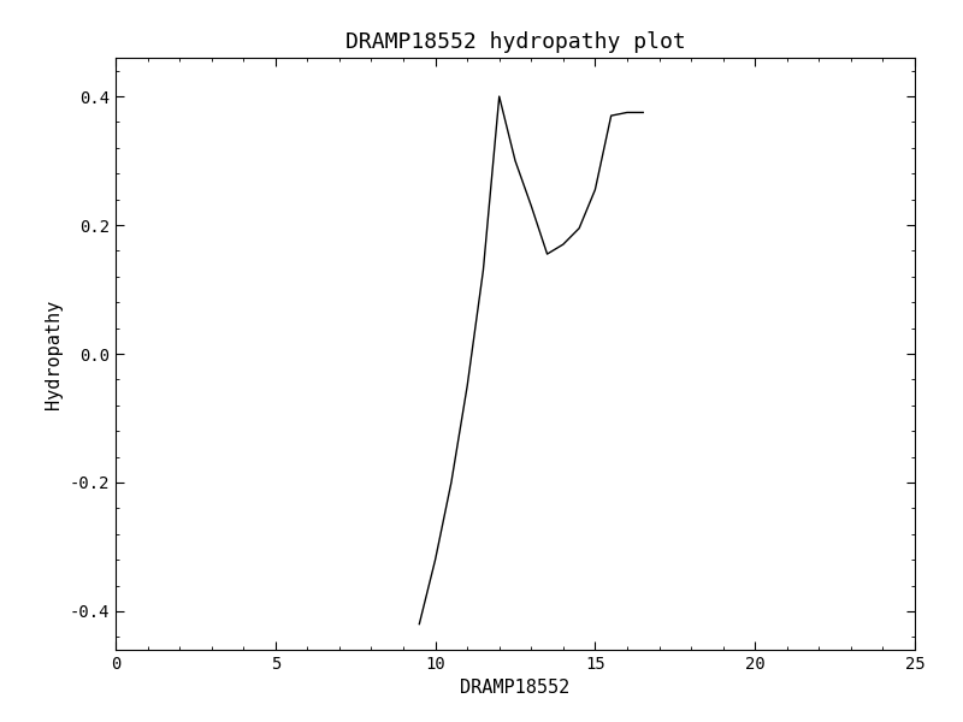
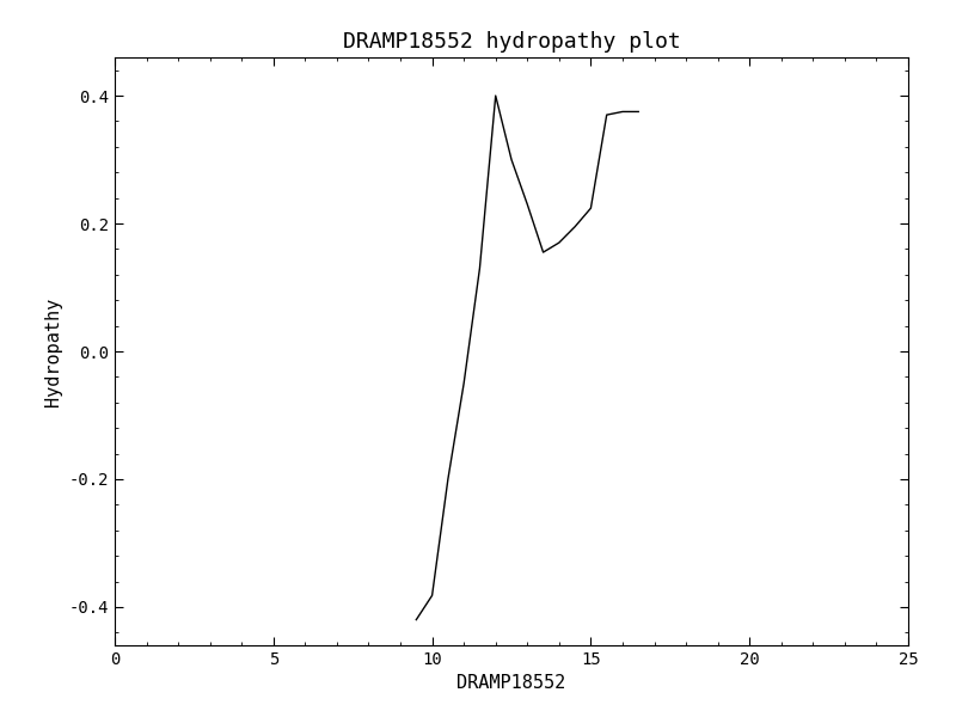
10: -0.320 -> -0.382
15: 0.255 -> 0.224
